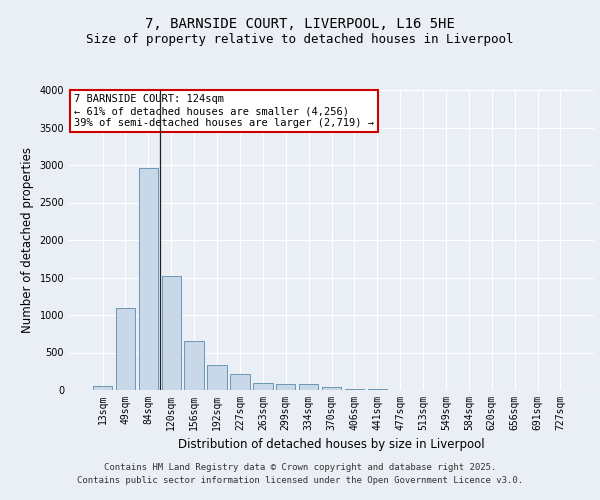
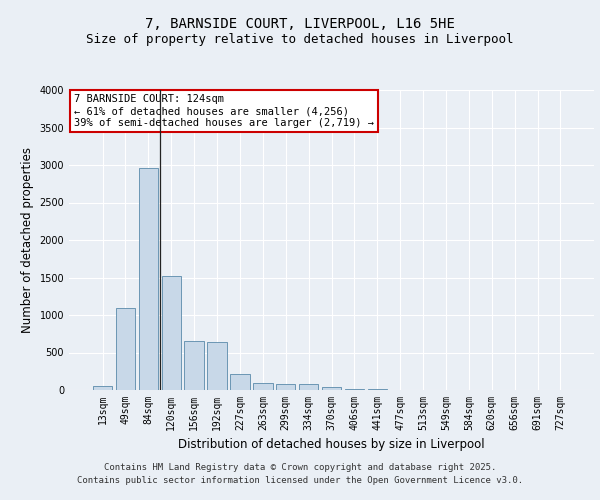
192sqm: 340 -> 640
